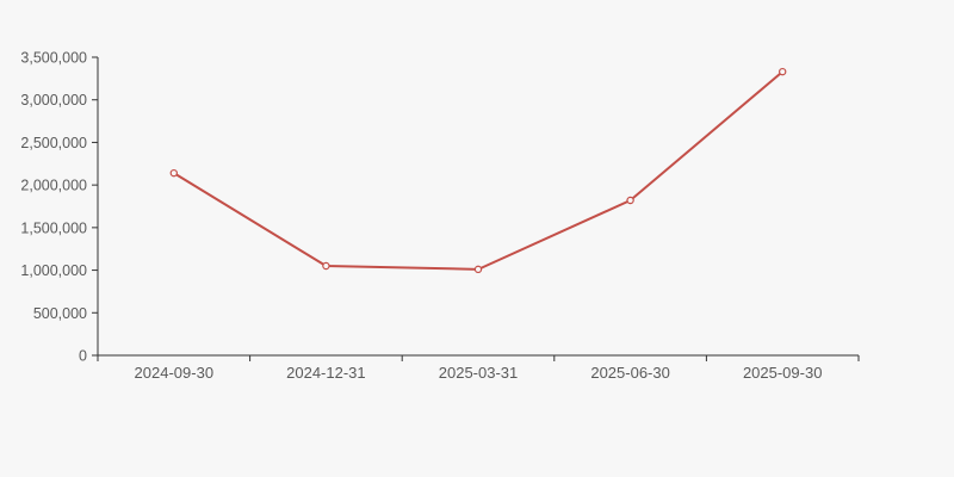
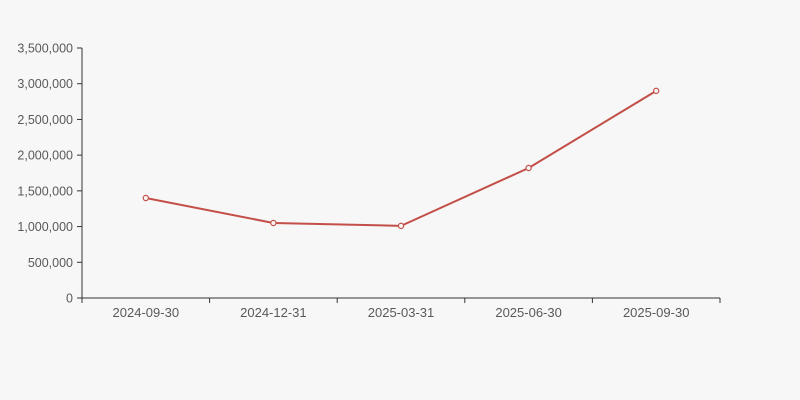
2024-09-30: 2100000 -> 1400000
2025-09-30: 3300000 -> 2900000
